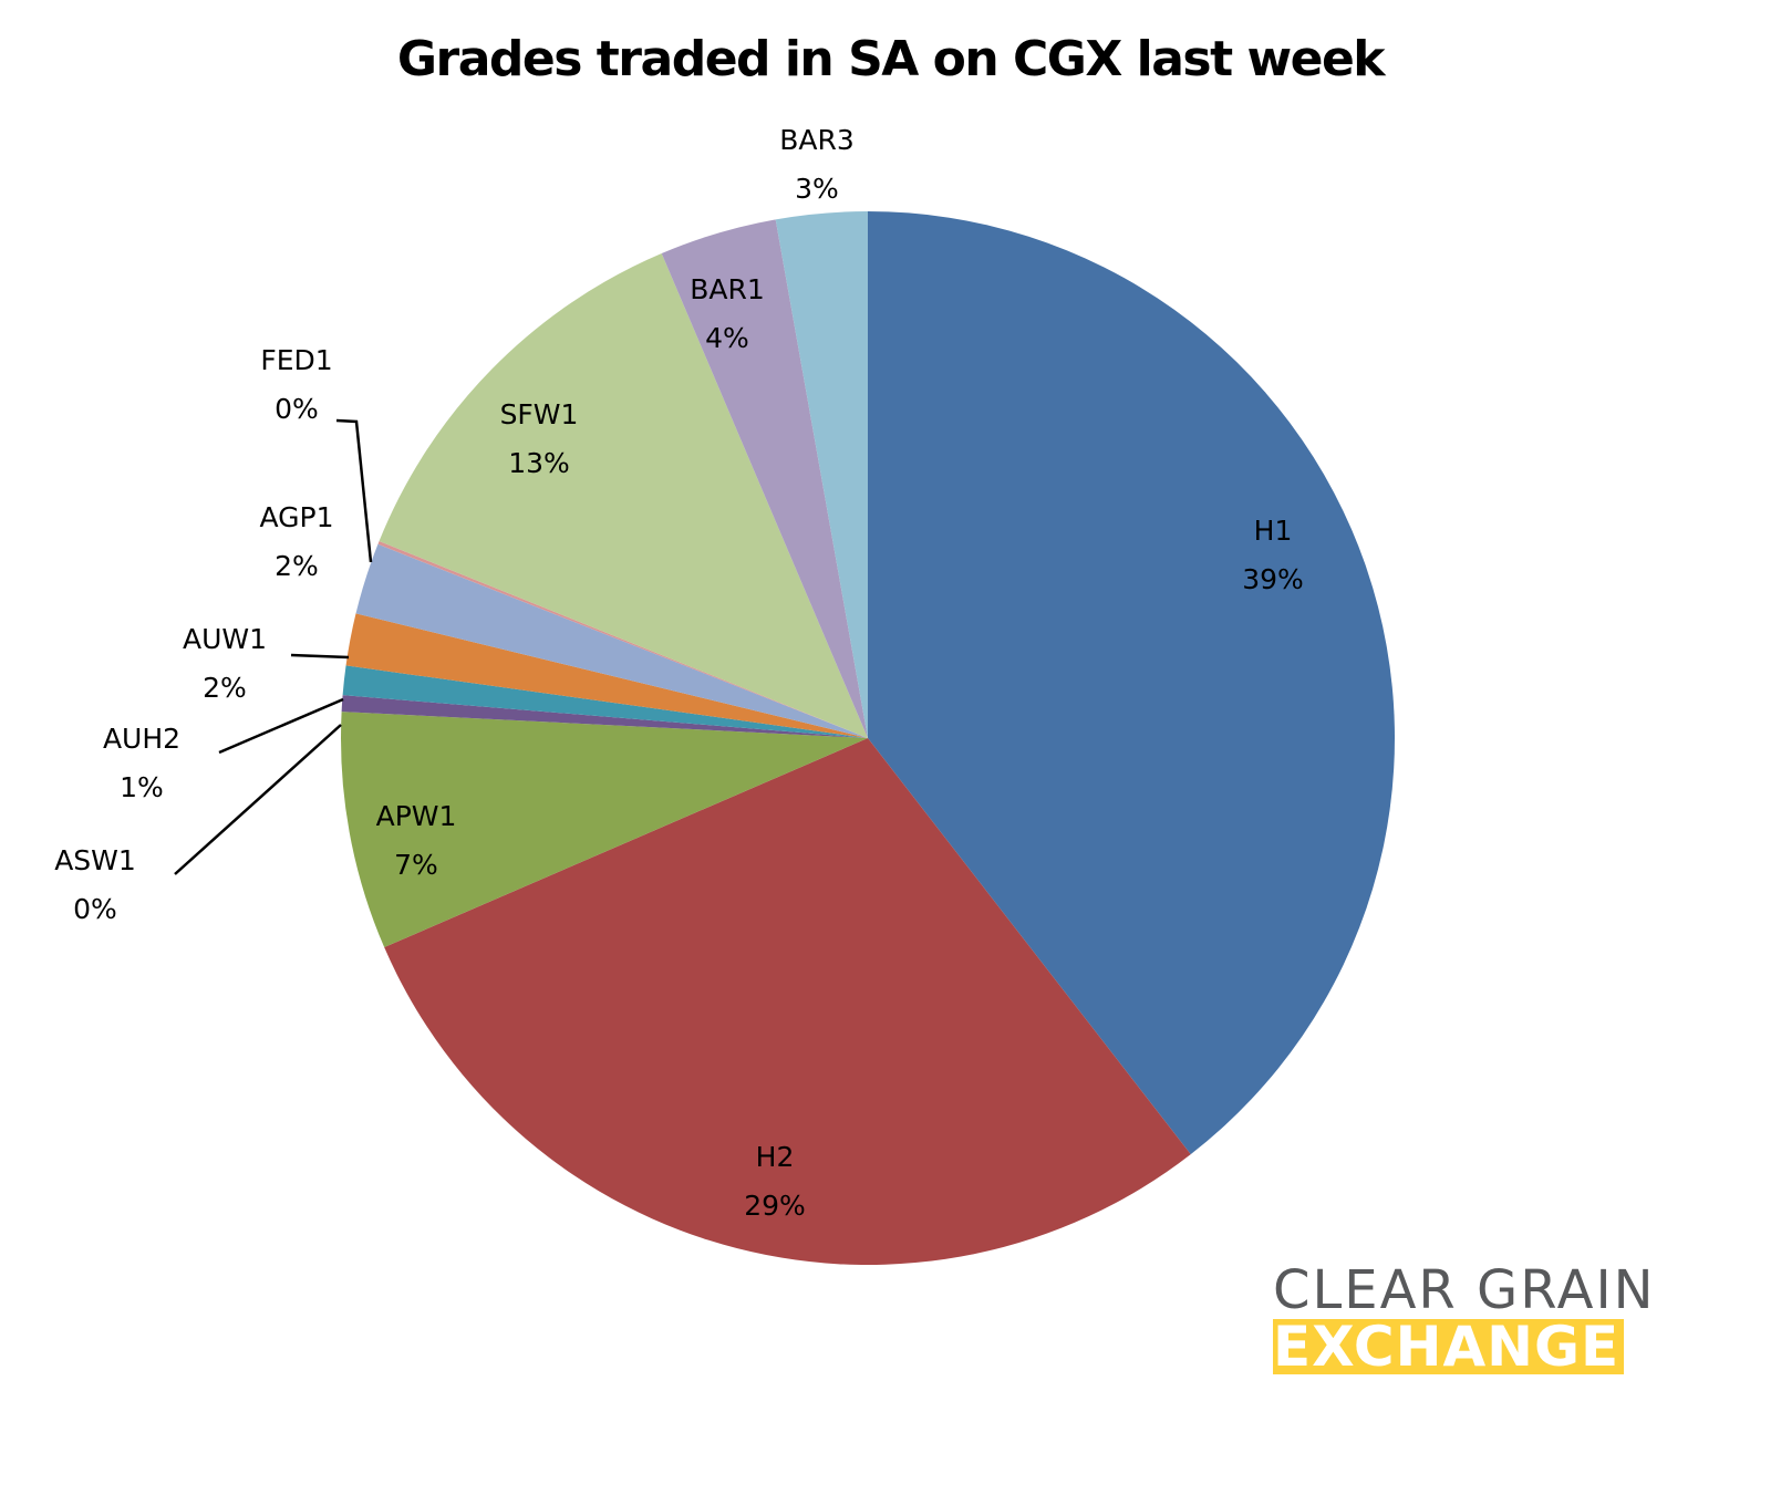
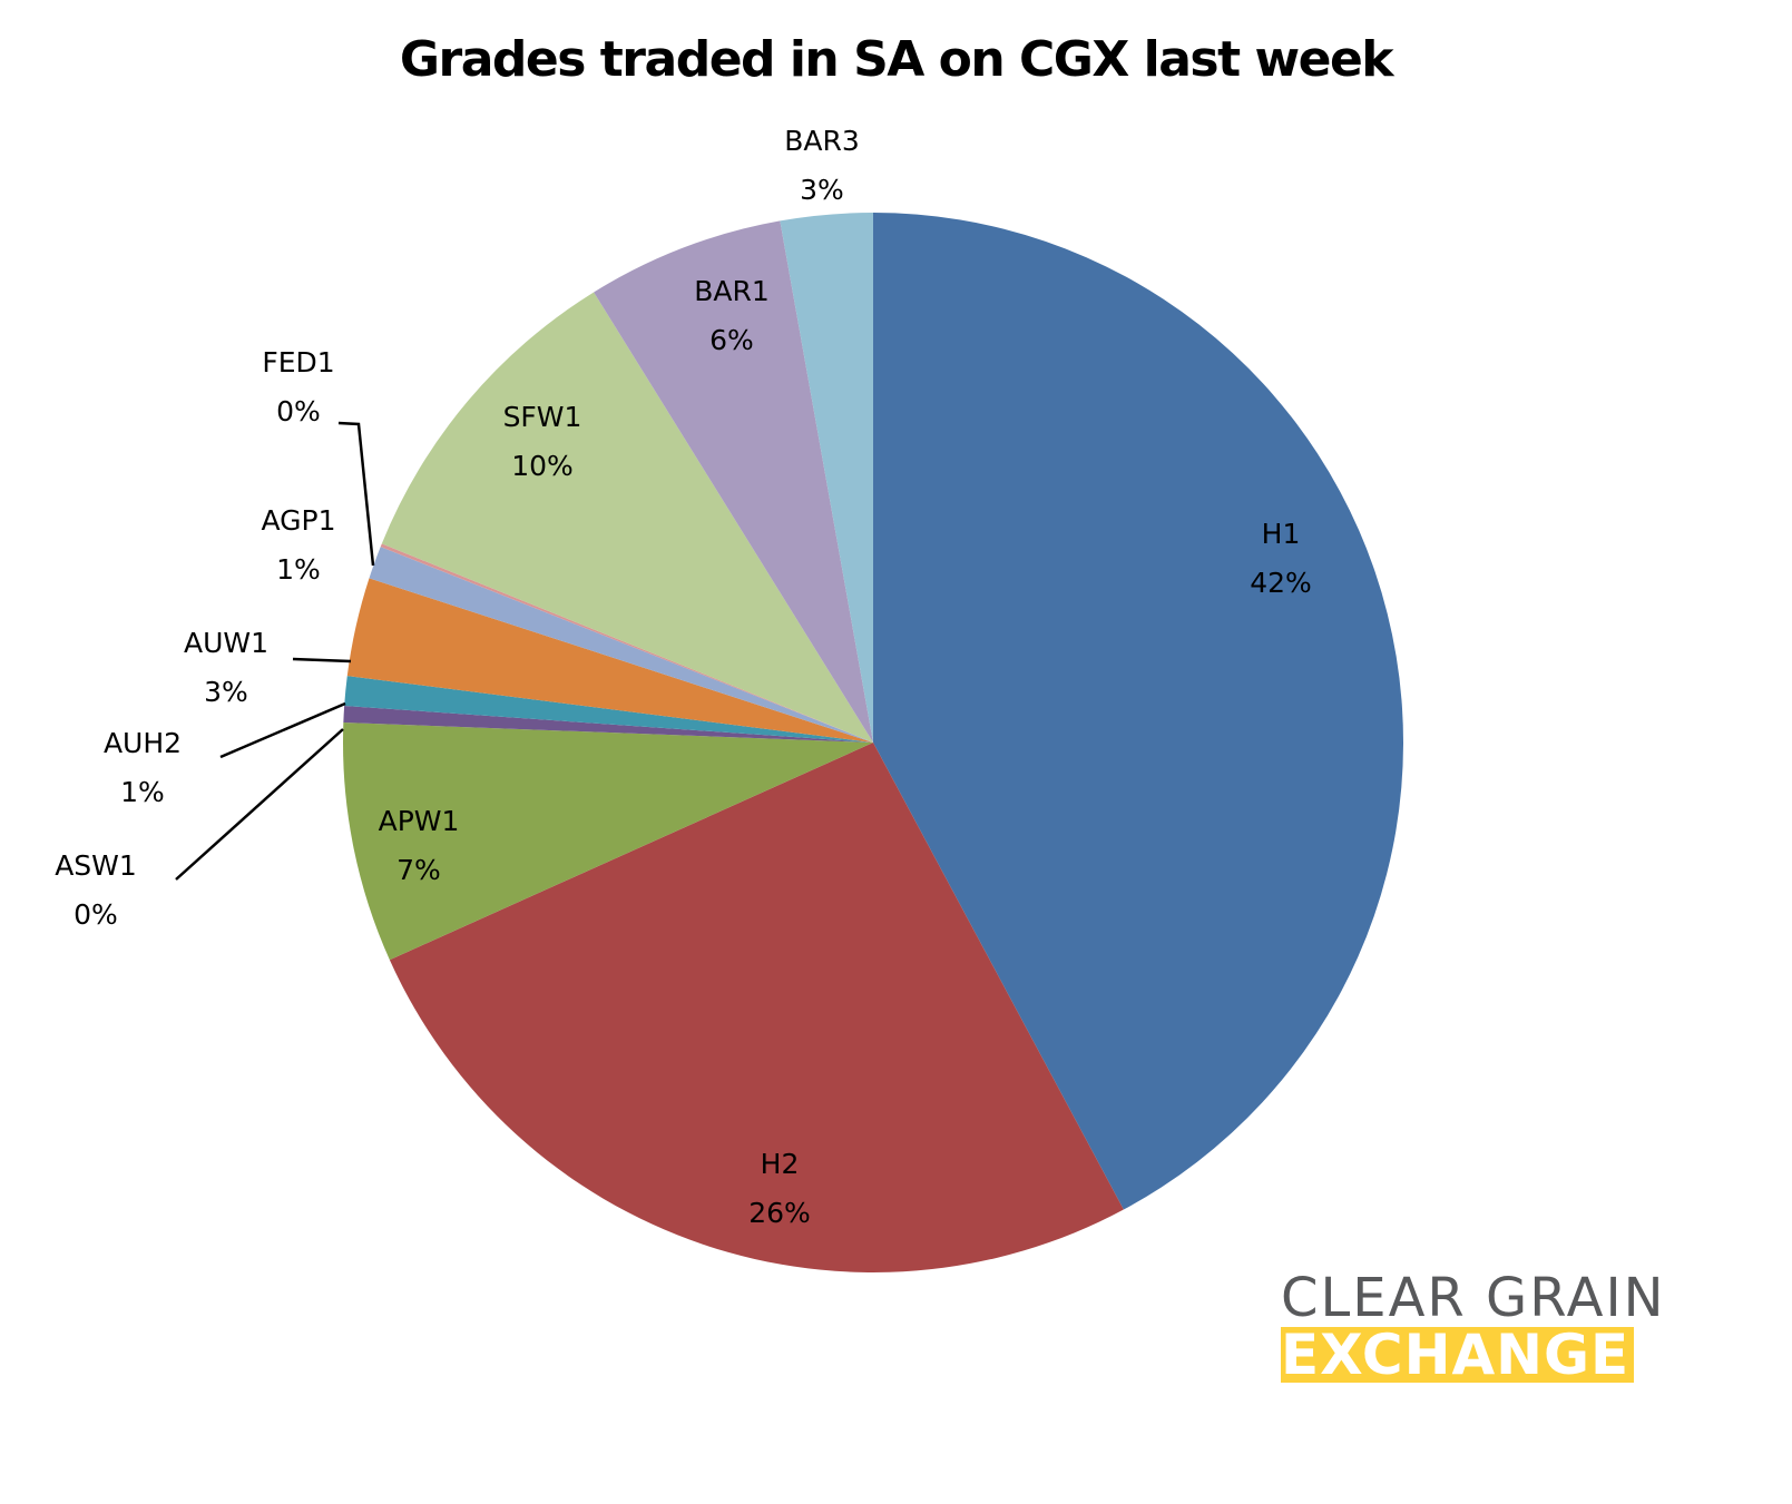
H1: 39% -> 42%
H2: 29% -> 26%
AUW1: 2% -> 3%
AGP1: 2% -> 1%
SFW1: 13% -> 10%
BAR1: 4% -> 6%
